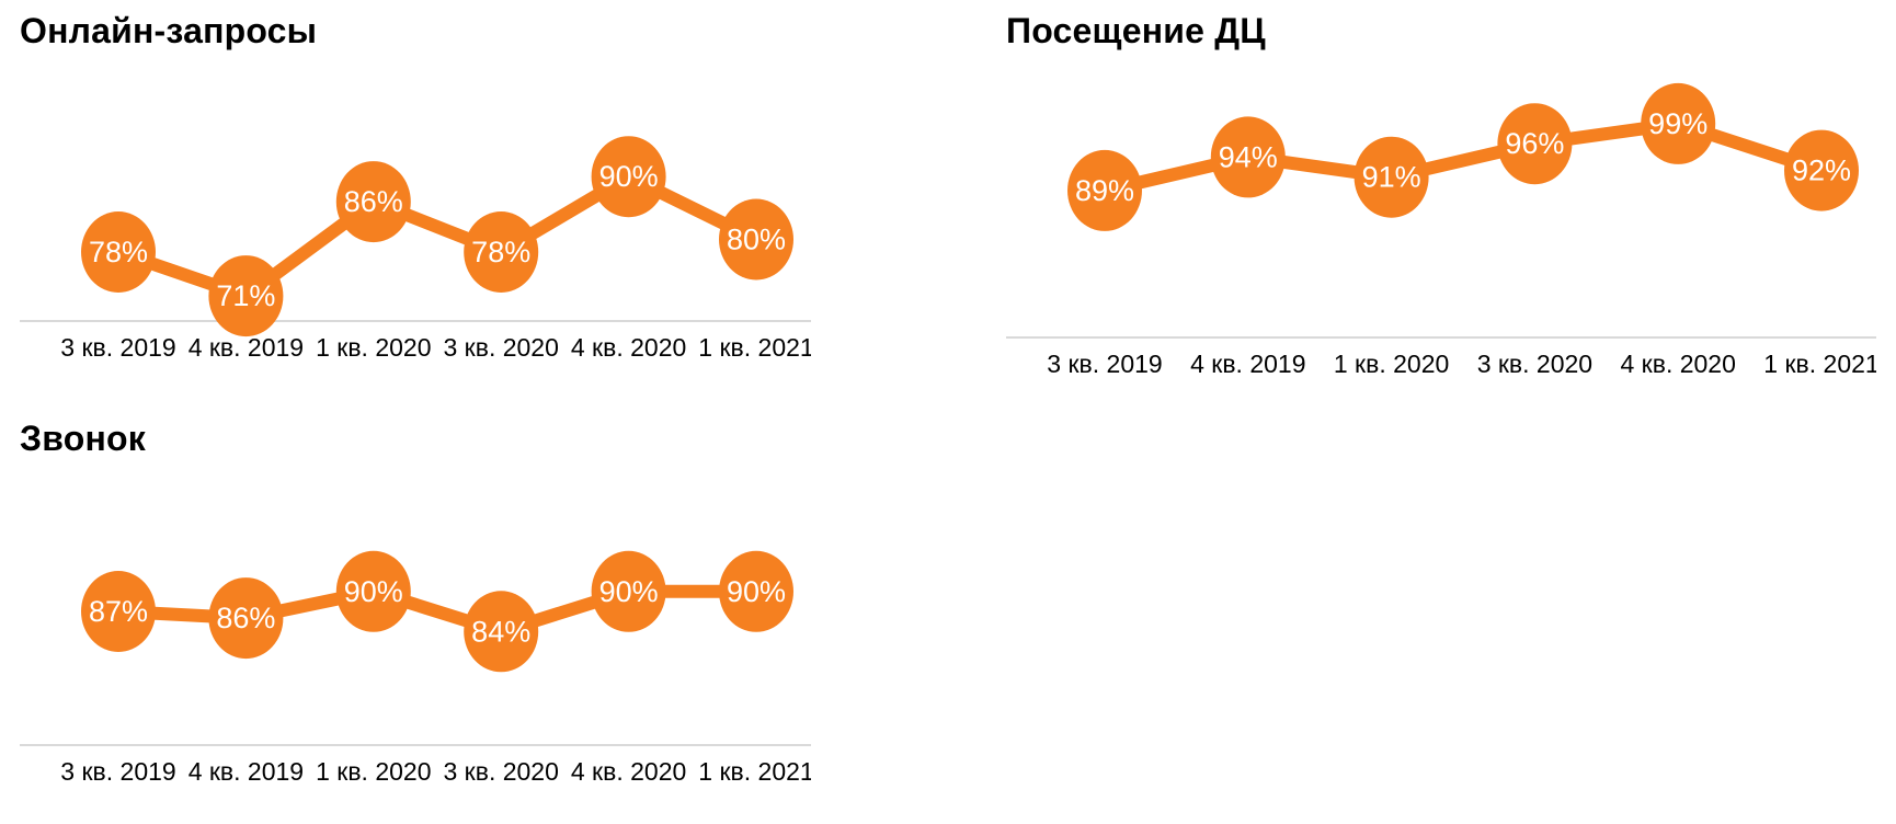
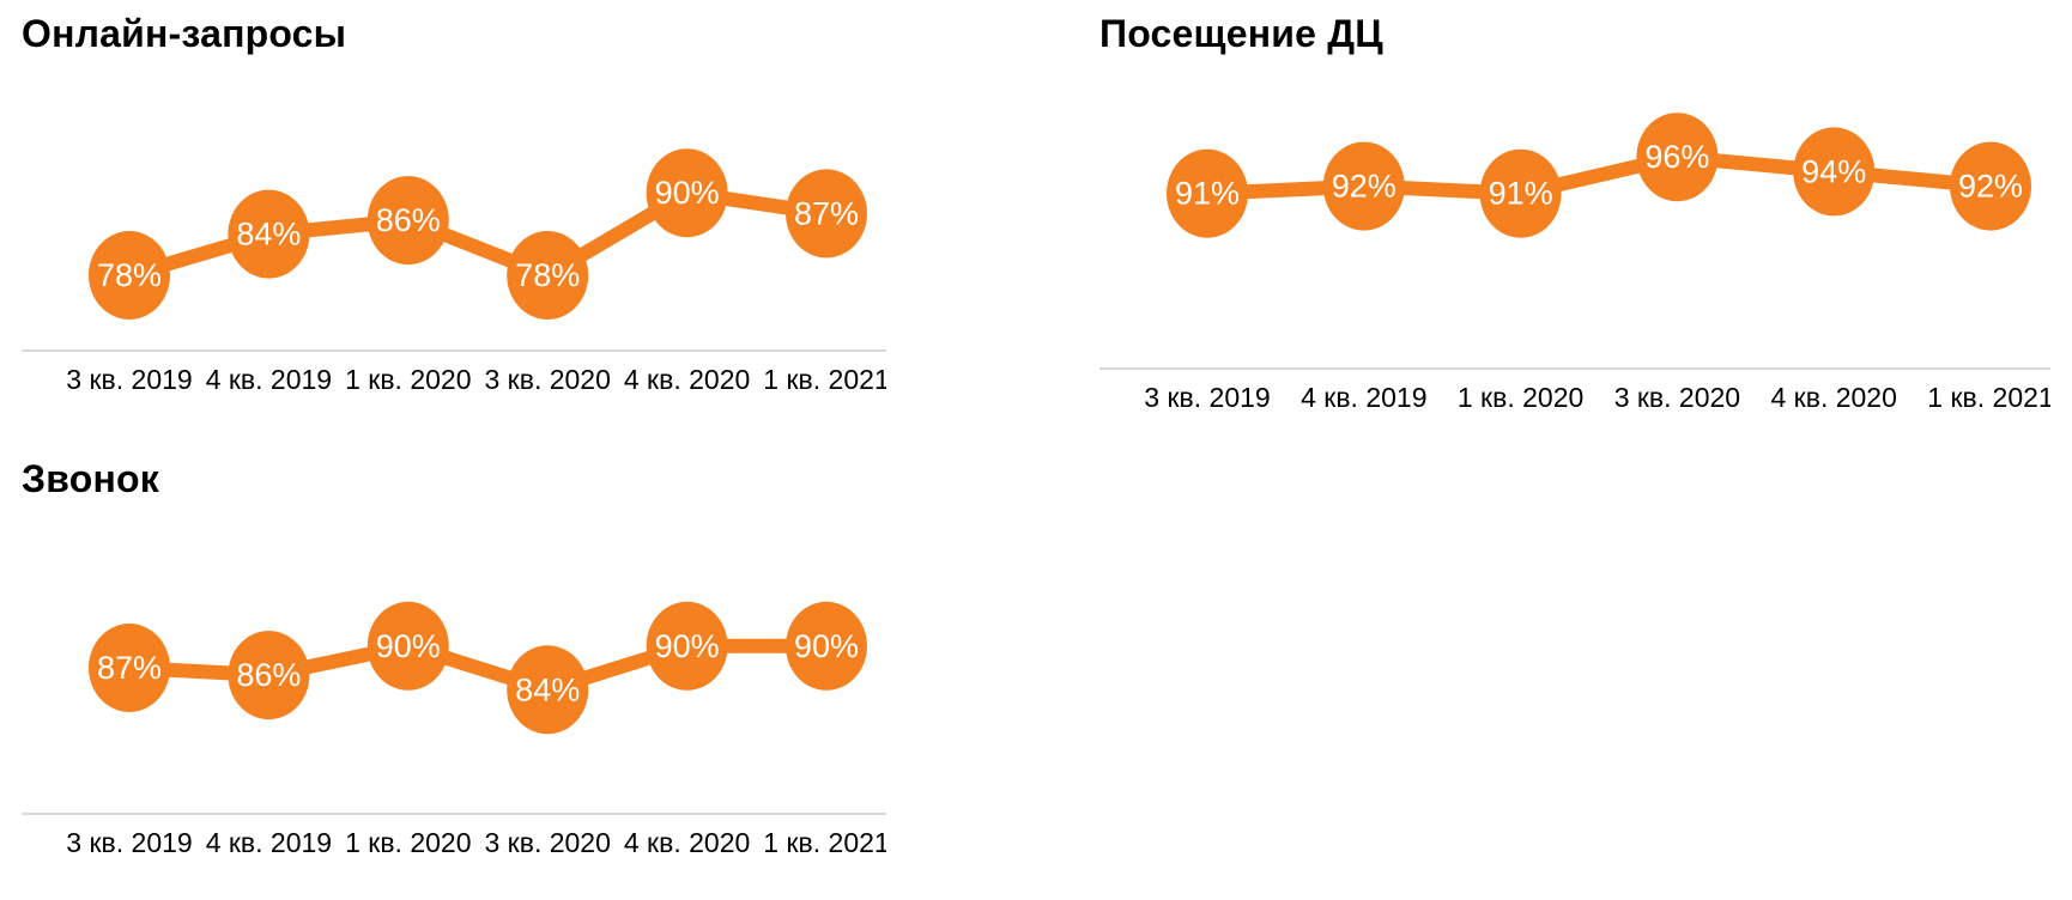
Онлайн-запросы/4 кв. 2019: 71% -> 84%
Онлайн-запросы/1 кв. 2021: 80% -> 87%
Посещение ДЦ/3 кв. 2019: 89% -> 91%
Посещение ДЦ/4 кв. 2019: 94% -> 92%
Посещение ДЦ/4 кв. 2020: 99% -> 94%
